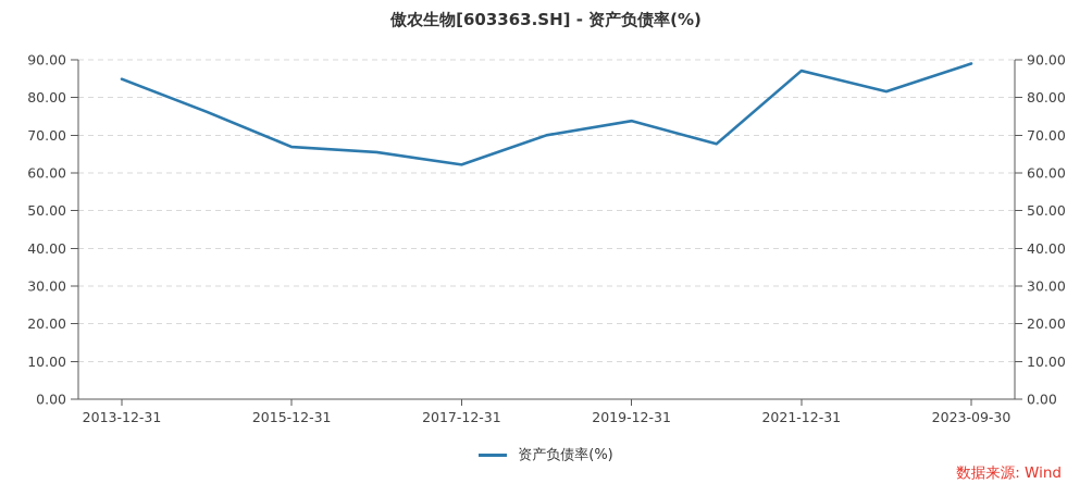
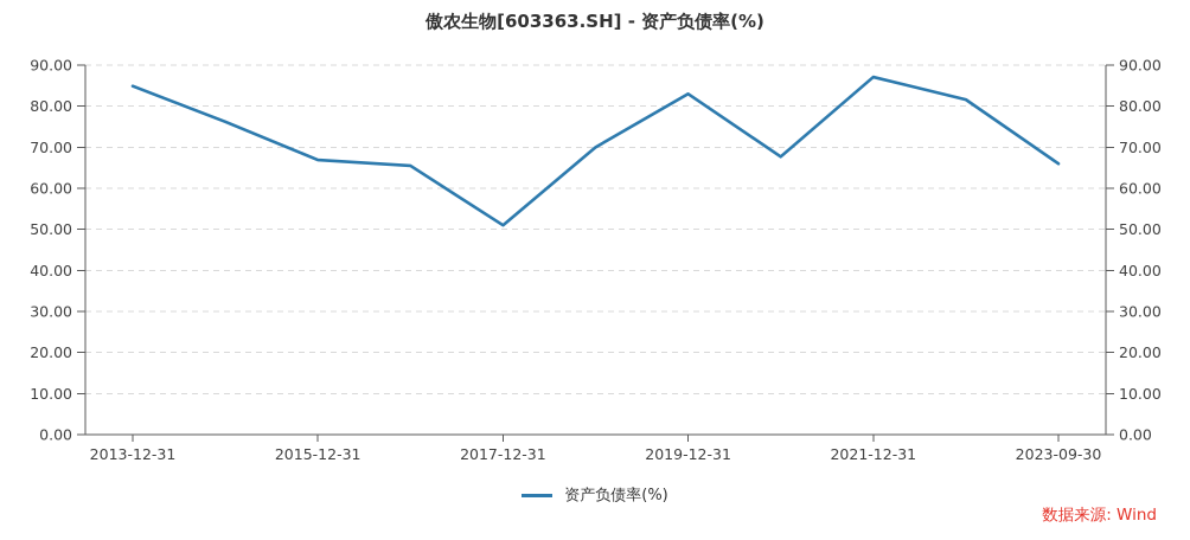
2017-12-31: 62 -> 51
2019-12-31: 74 -> 83
2023-09-30: 89 -> 66
